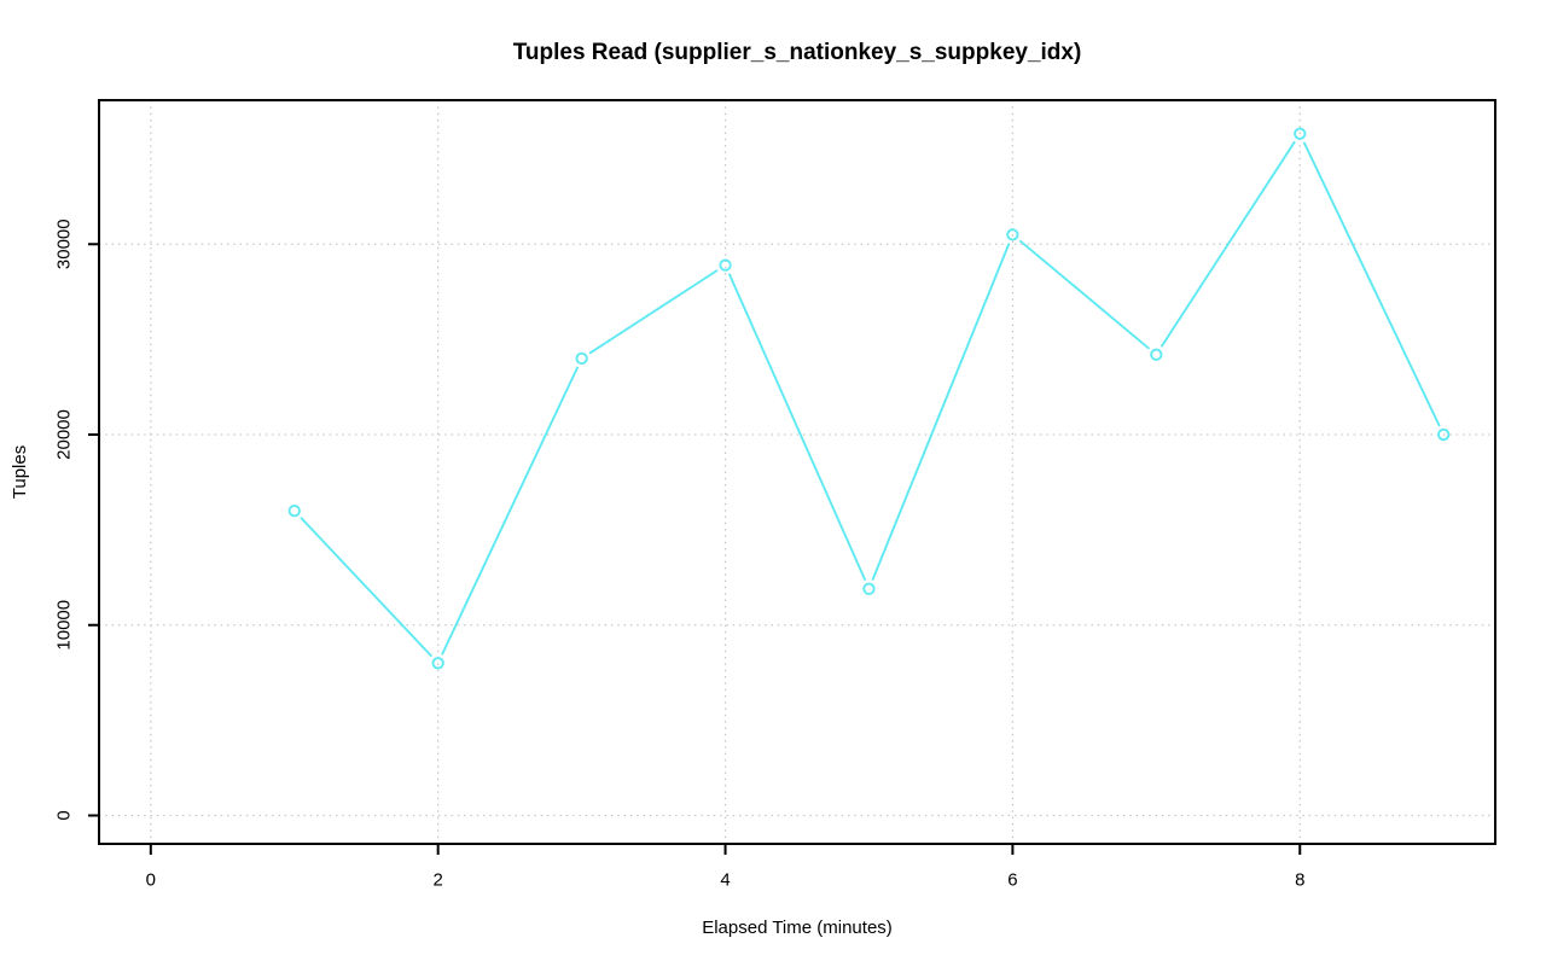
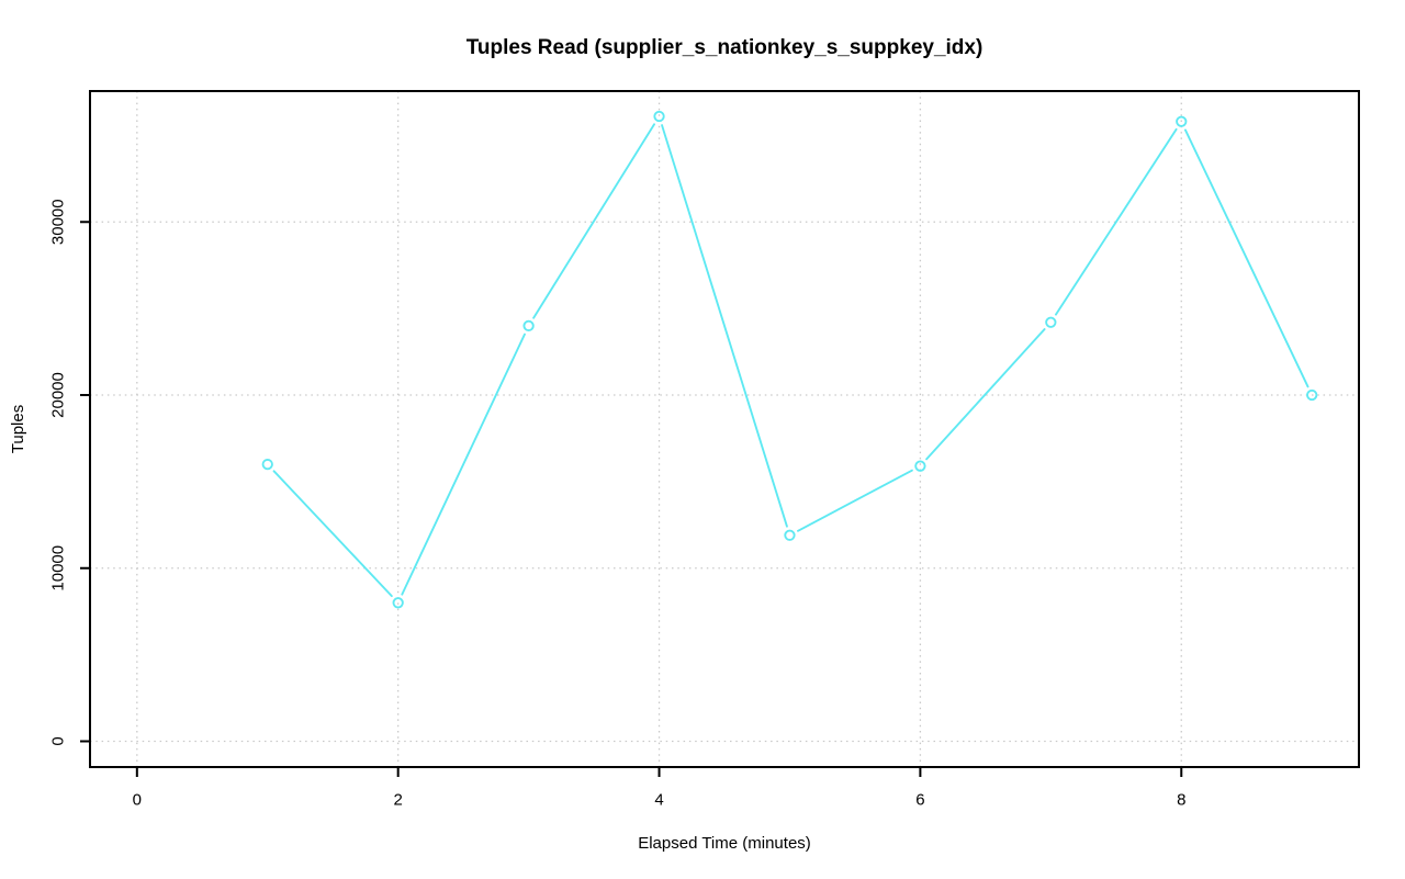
4: 28900 -> 36100
6: 30500 -> 15900
